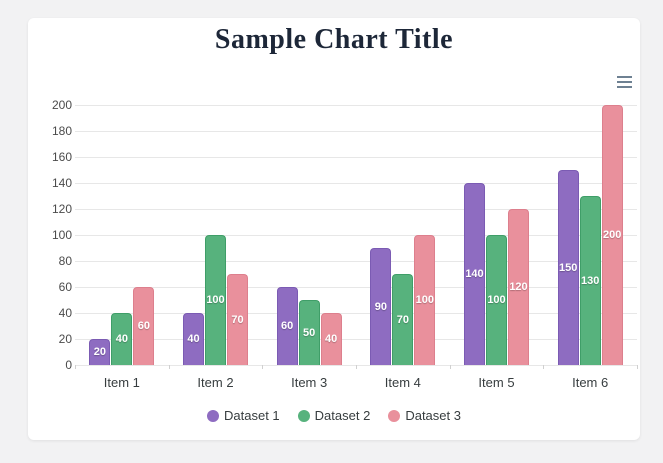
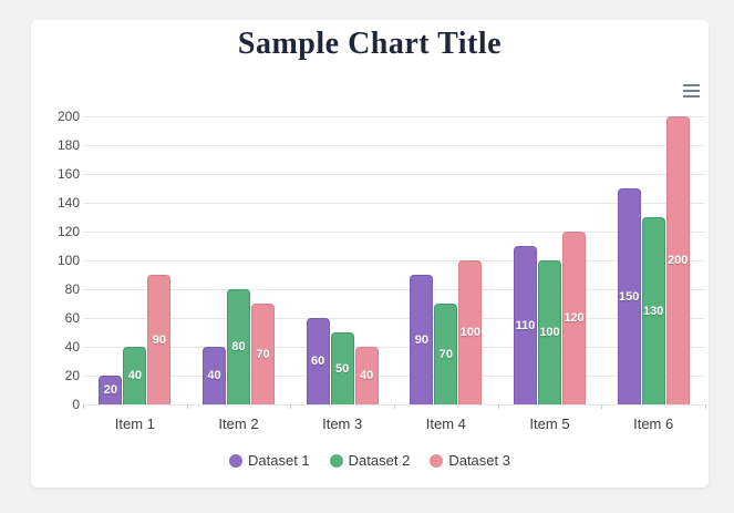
Dataset 3/Item 1: 60 -> 90
Dataset 2/Item 2: 100 -> 80
Dataset 1/Item 5: 140 -> 110
